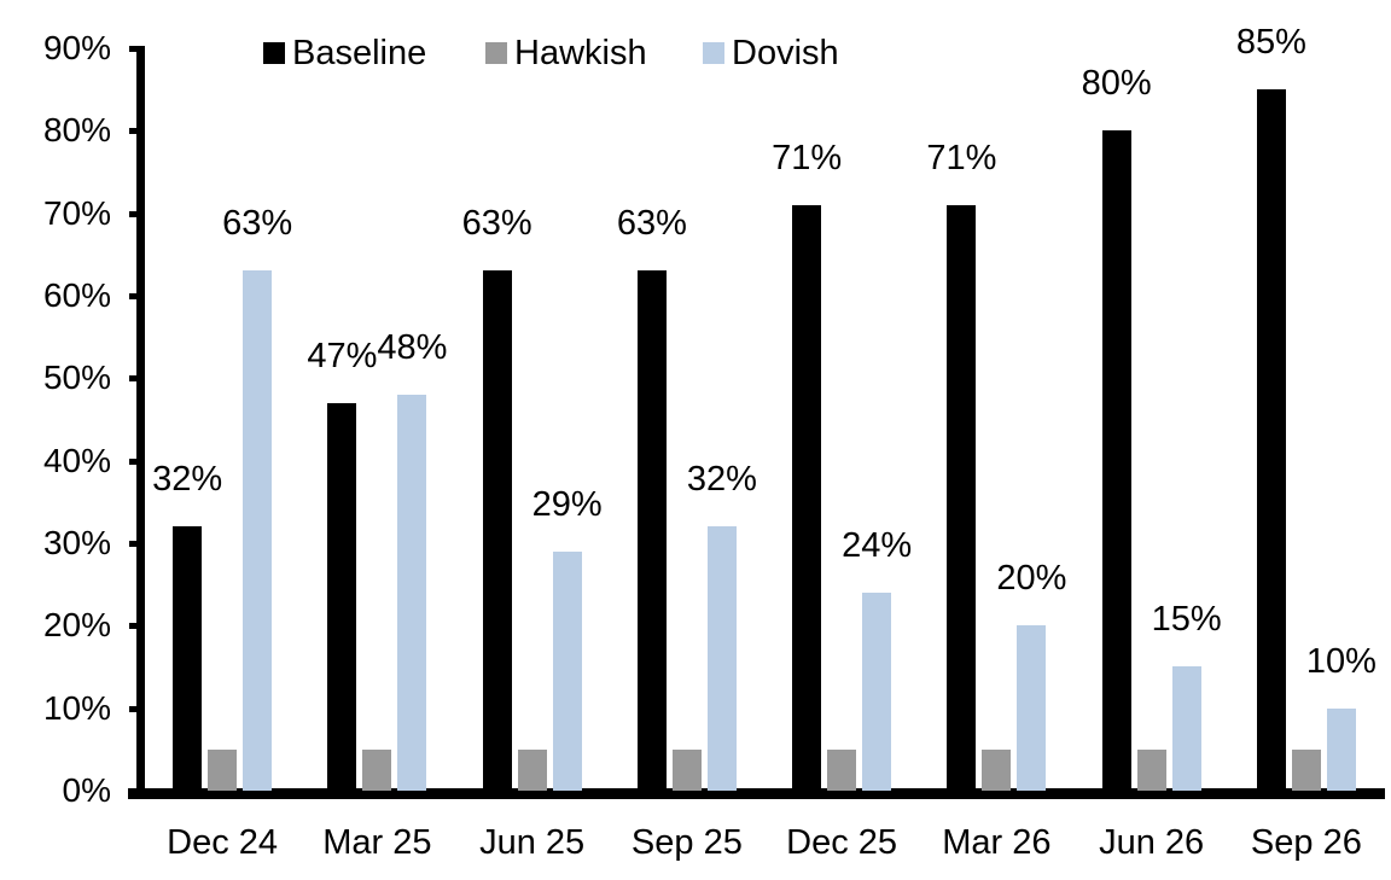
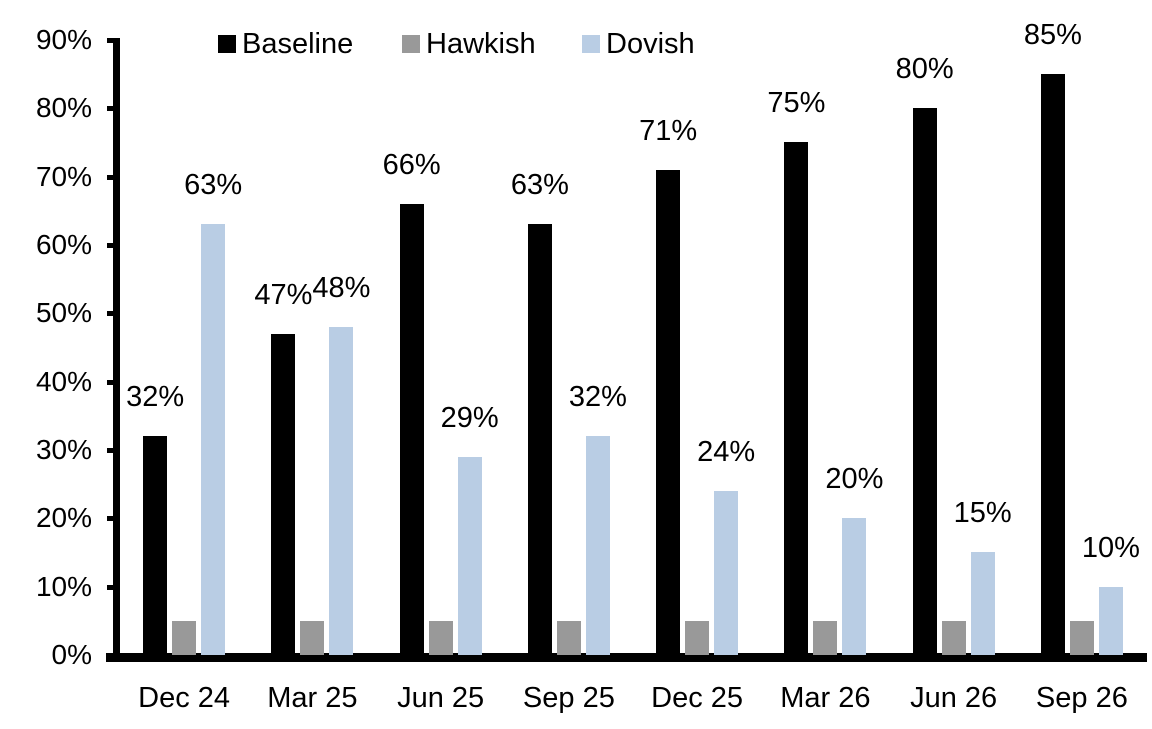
Baseline/Jun 25: 63% -> 66%
Baseline/Mar 26: 71% -> 75%
